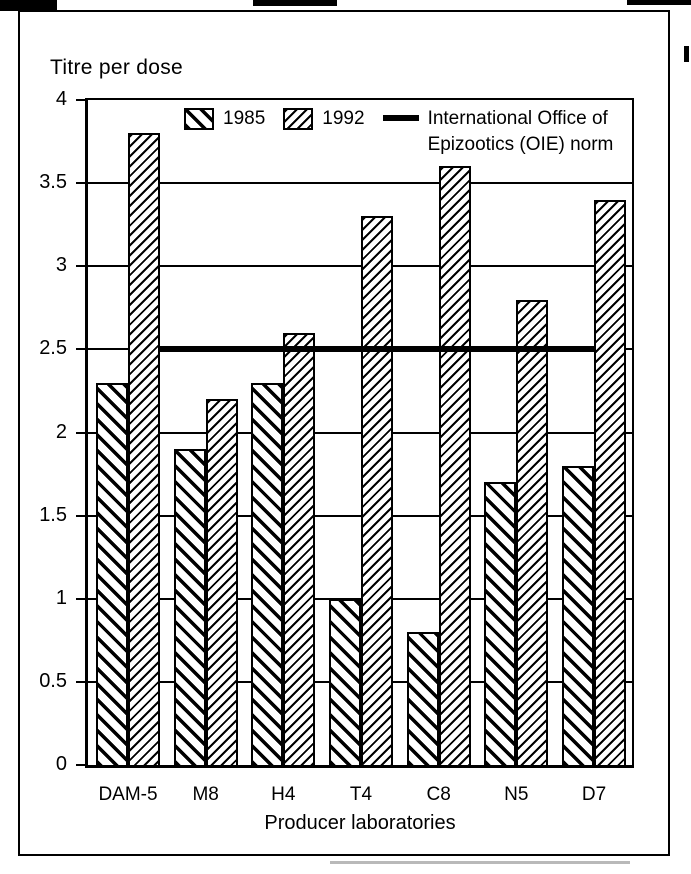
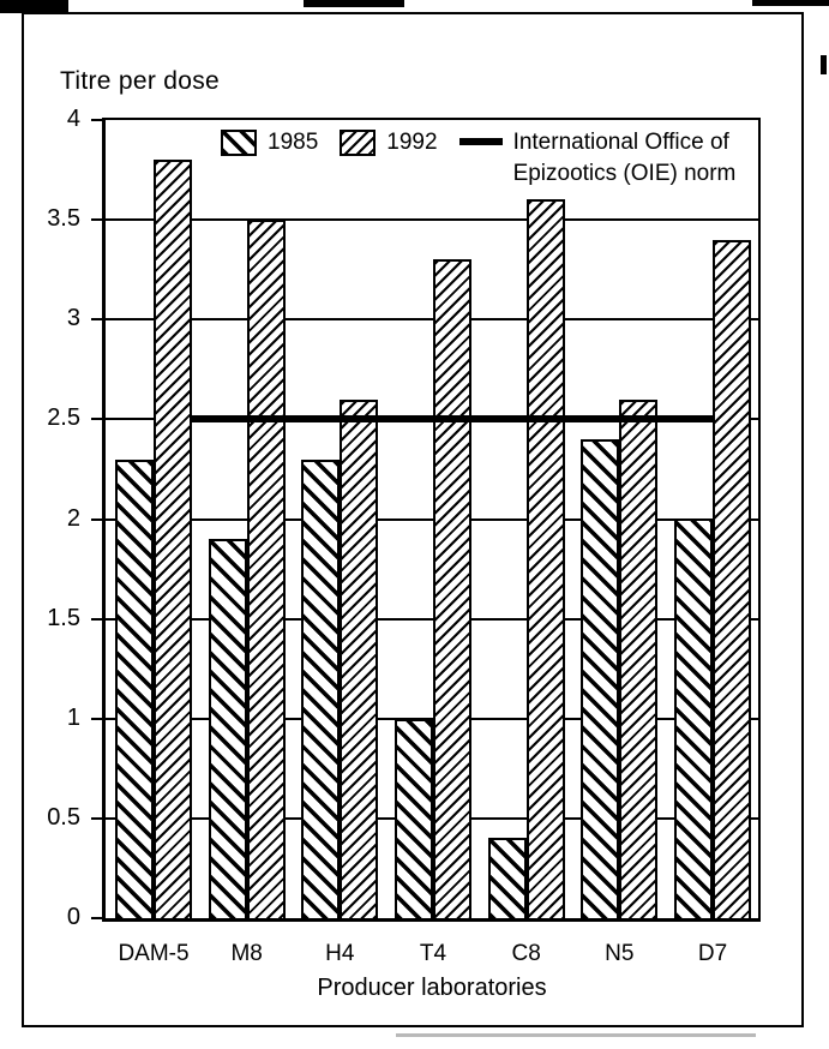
1992/M8: 2.2 -> 3.5
1985/C8: 0.8 -> 0.4
1985/N5: 1.7 -> 2.4
1992/N5: 2.8 -> 2.6
1985/D7: 1.8 -> 2.0
